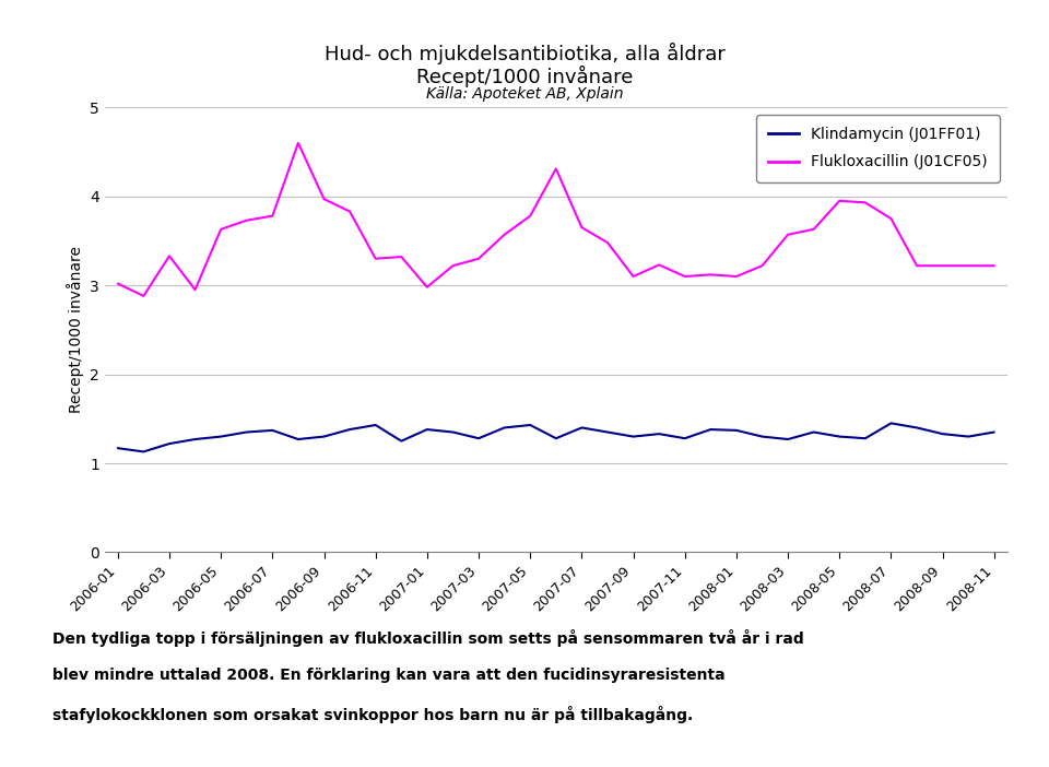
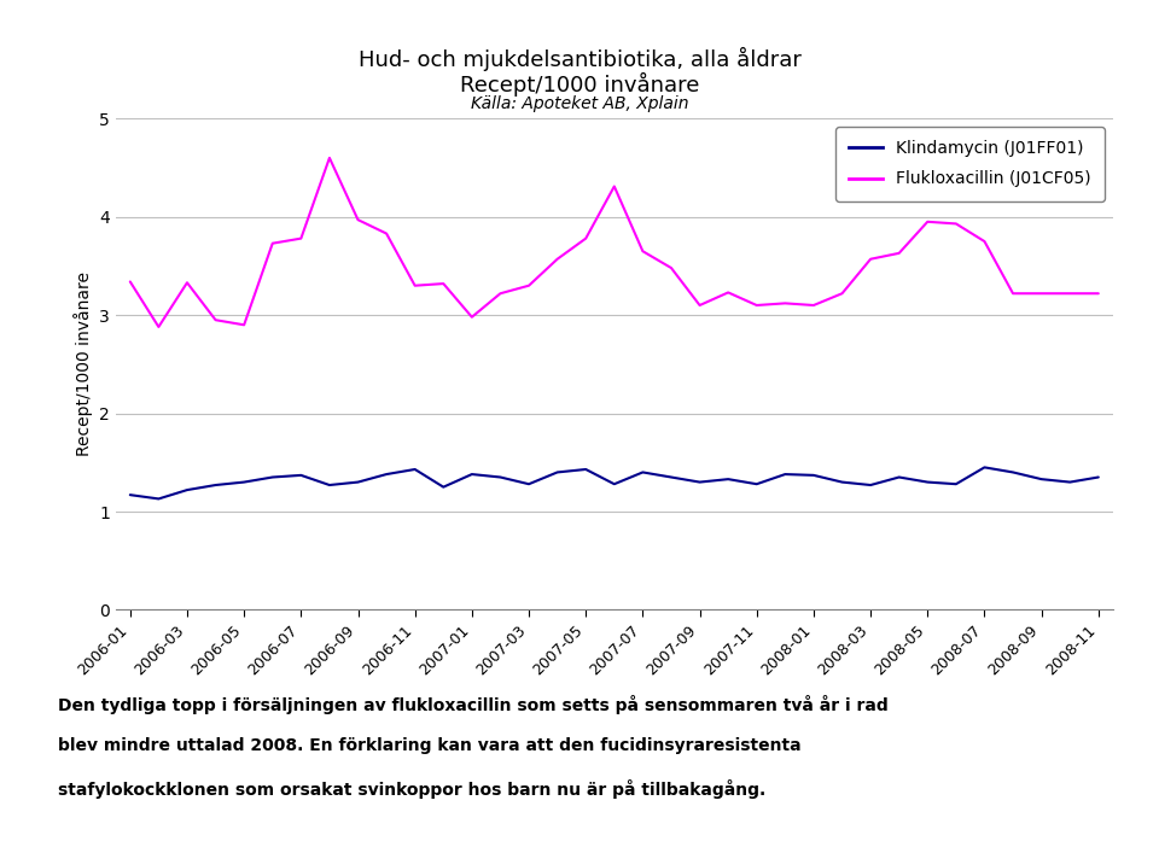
Flukloxacillin (J01CF05)/2006-01: 3.02 -> 3.34
Flukloxacillin (J01CF05)/2006-05: 3.63 -> 2.90
